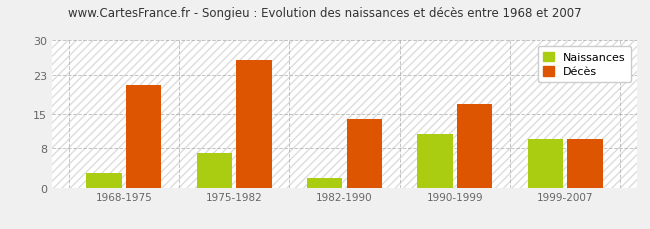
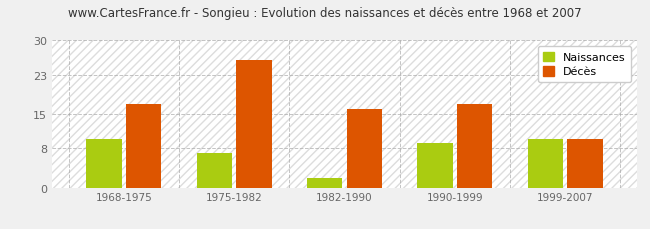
Naissances/1968-1975: 3 -> 10
Décès/1968-1975: 21 -> 17
Décès/1982-1990: 14 -> 16
Naissances/1990-1999: 11 -> 9
